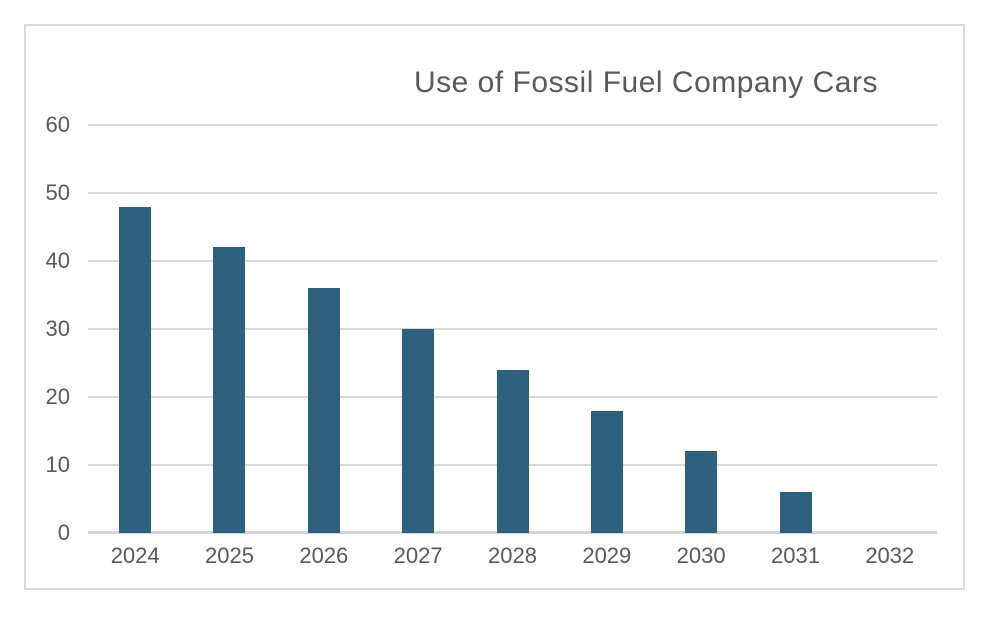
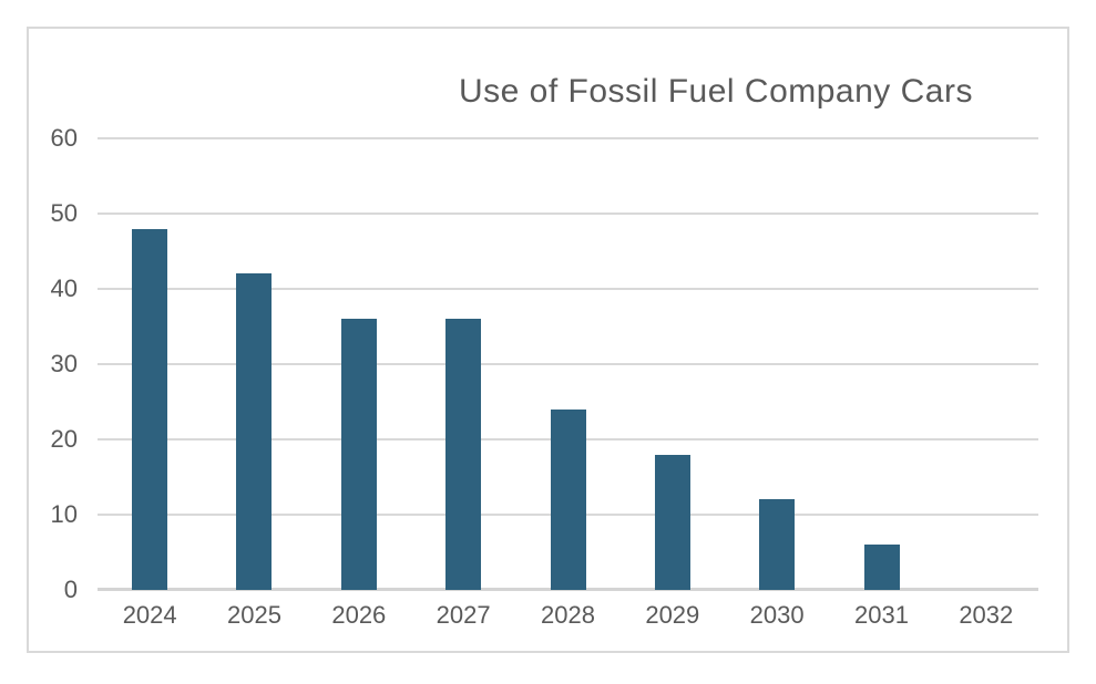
2027: 30 -> 36
